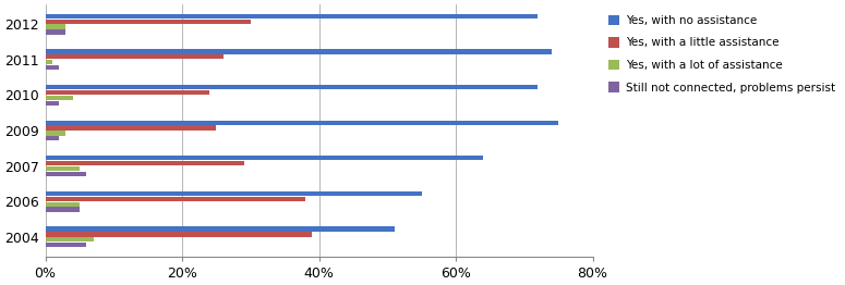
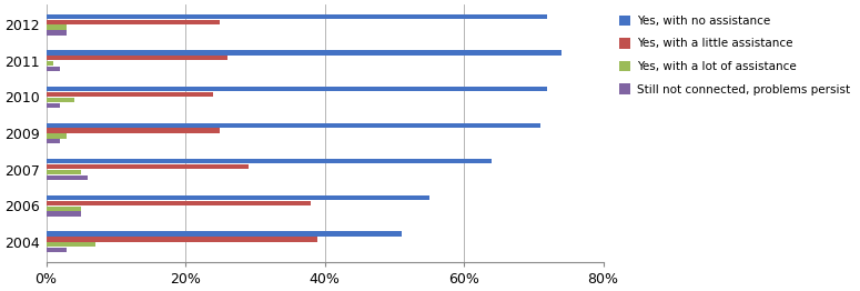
Yes, with a little assistance/2012: 30% -> 25%
Yes, with no assistance/2009: 75% -> 71%
Still not connected, problems persist/2004: 6% -> 3%
